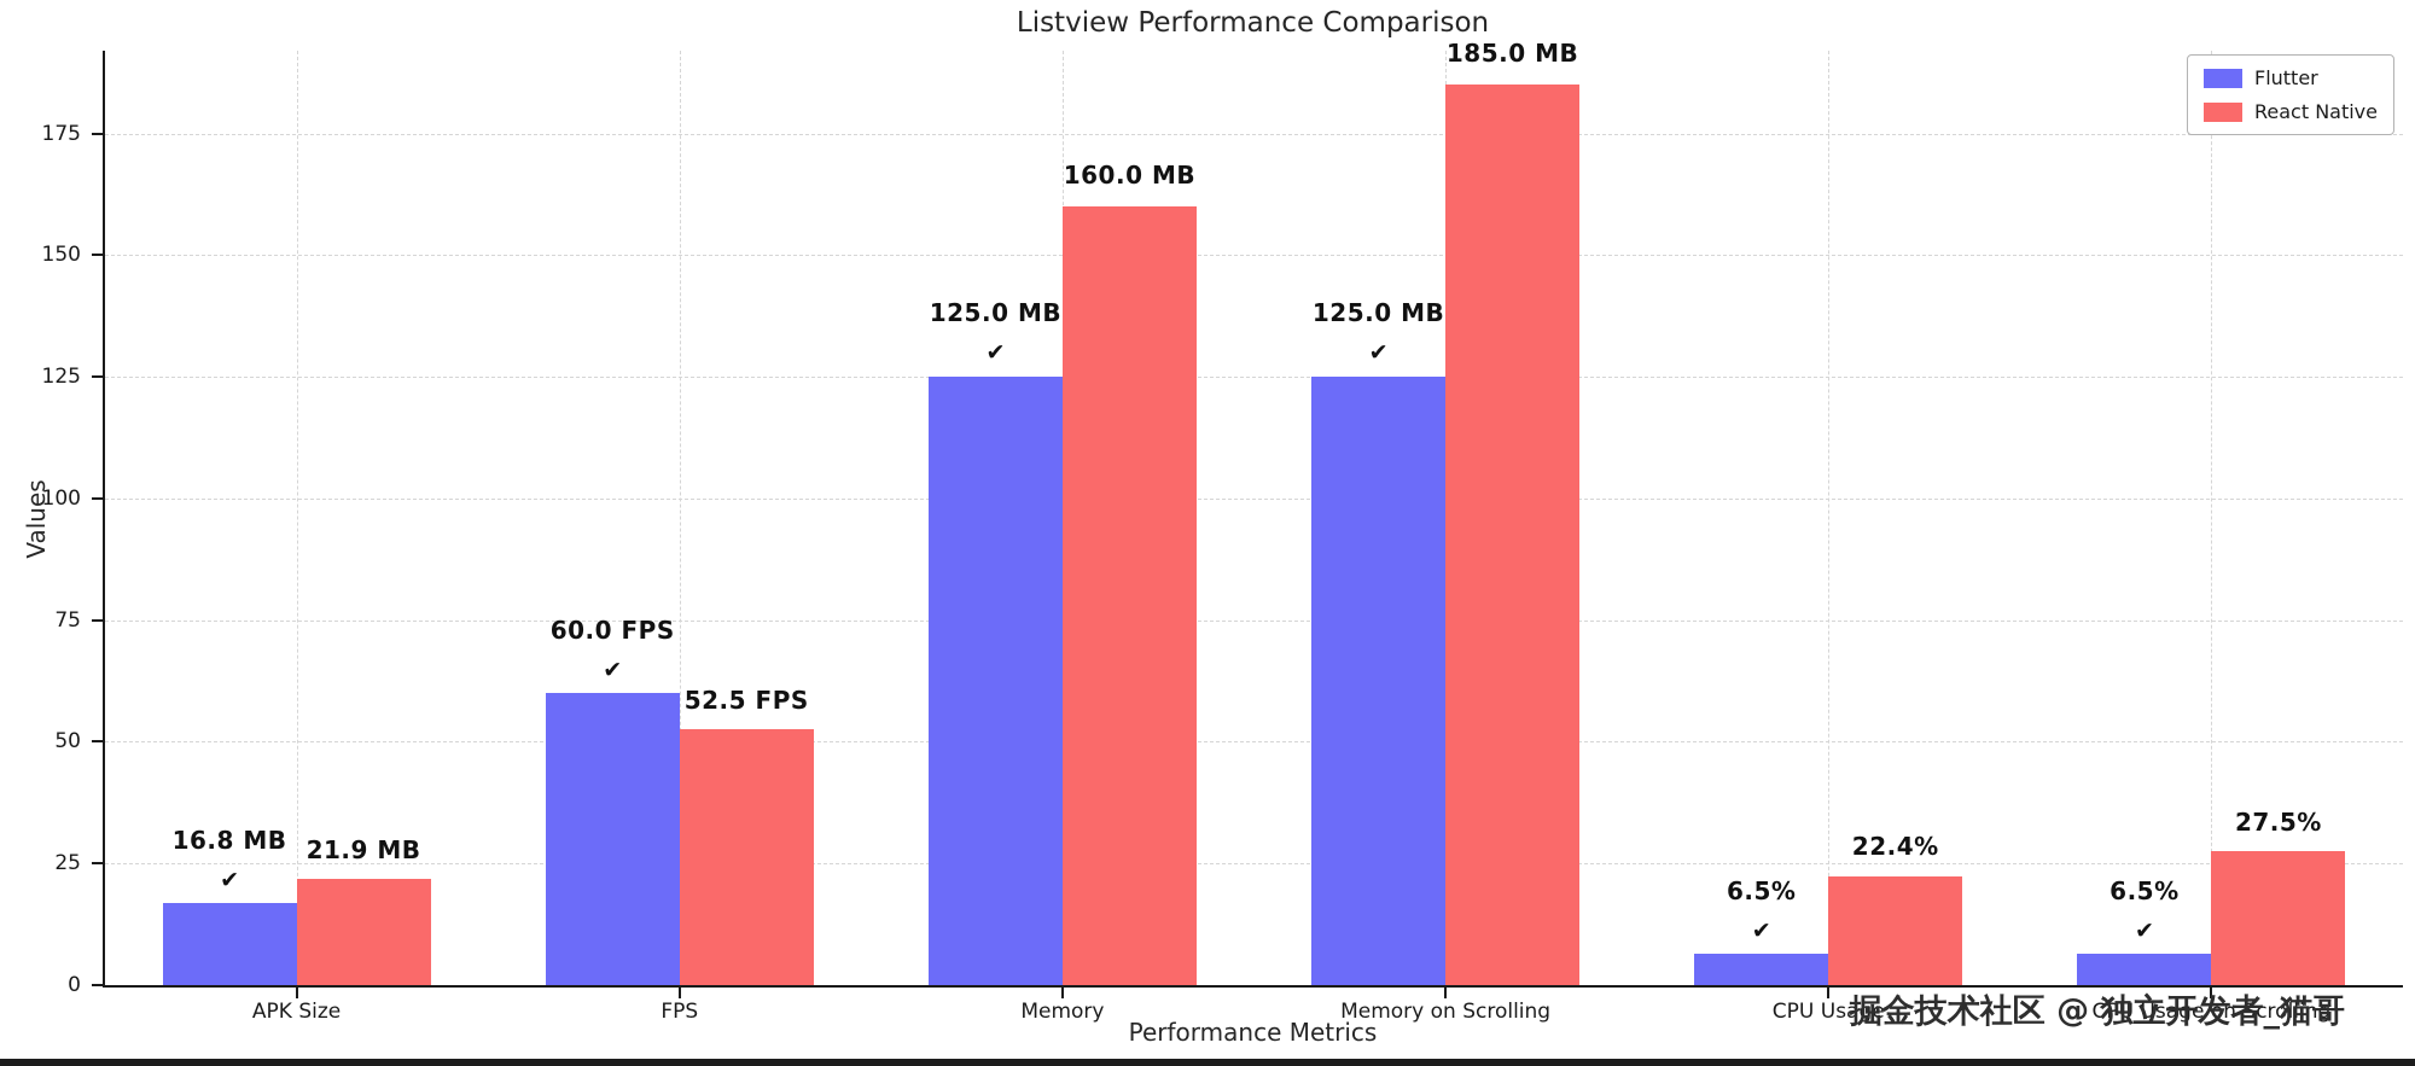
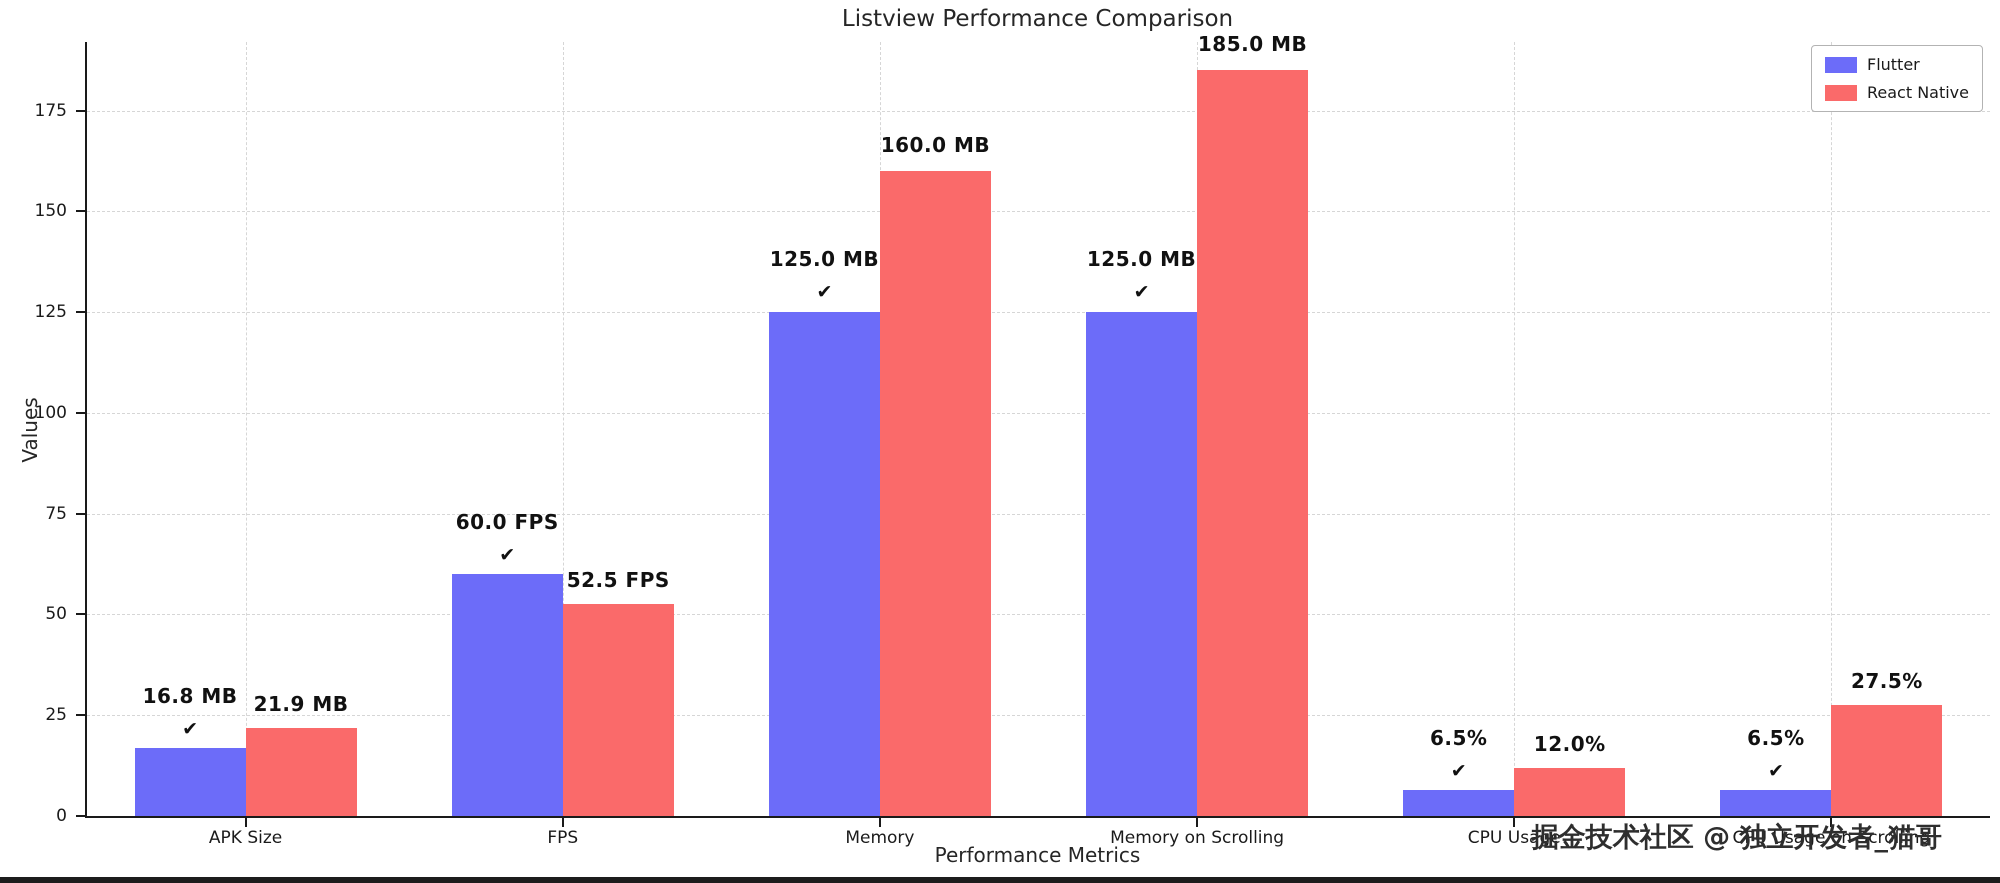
React Native/CPU Usage: 22.4% -> 12.0%
